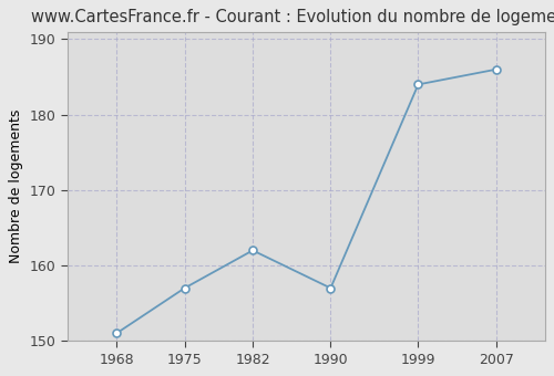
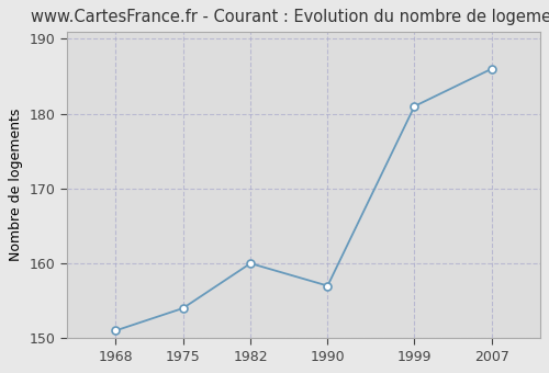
1975: 157 -> 154
1982: 162 -> 160
1999: 184 -> 181
